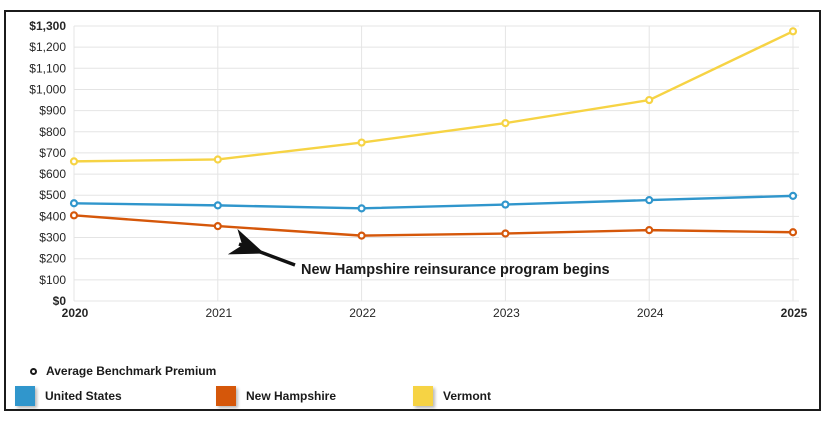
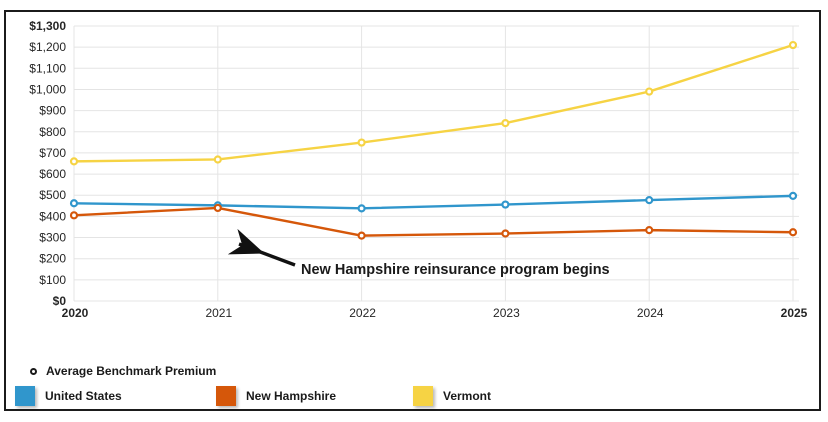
New Hampshire/2021: $350 -> $440
Vermont/2024: $950 -> $990
Vermont/2025: $1280 -> $1210
